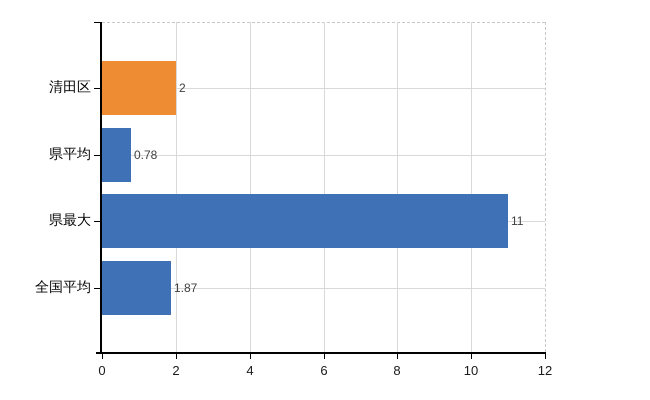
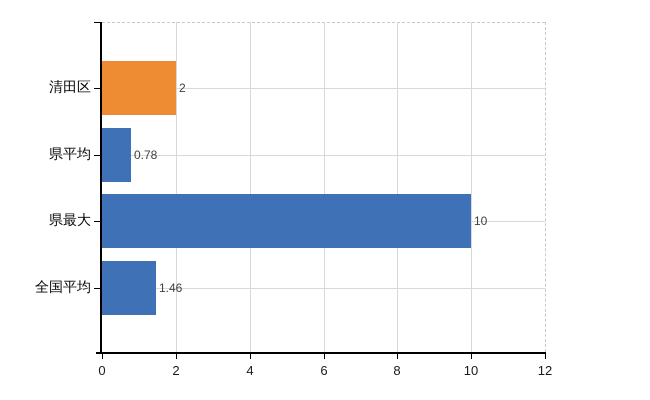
県最大: 11 -> 10
全国平均: 1.87 -> 1.46
